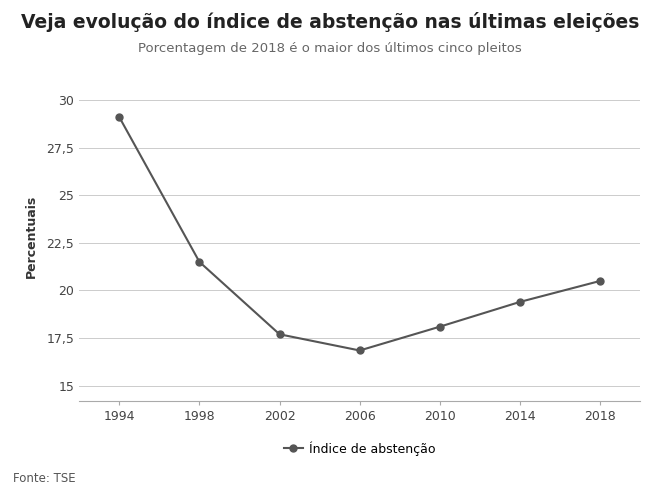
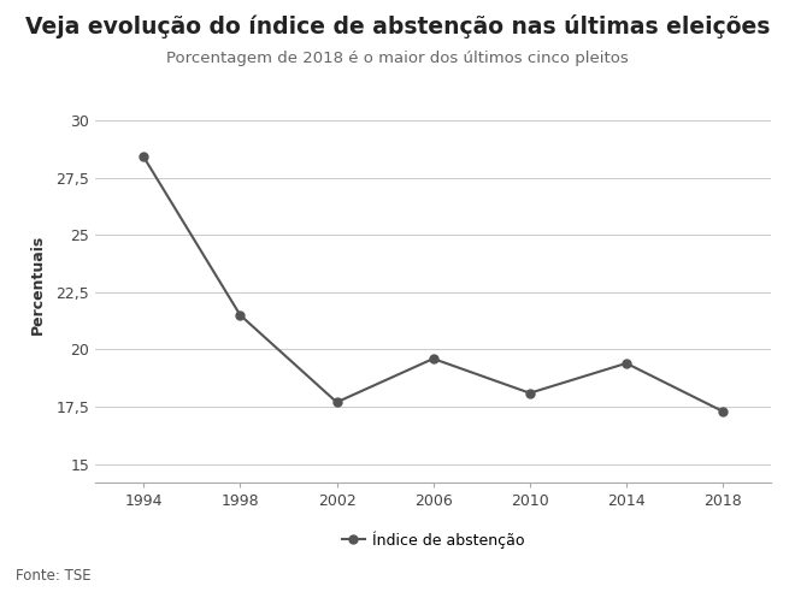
1994: 29,1 -> 28,4
2006: 16,9 -> 19,6
2018: 20,5 -> 17,3
